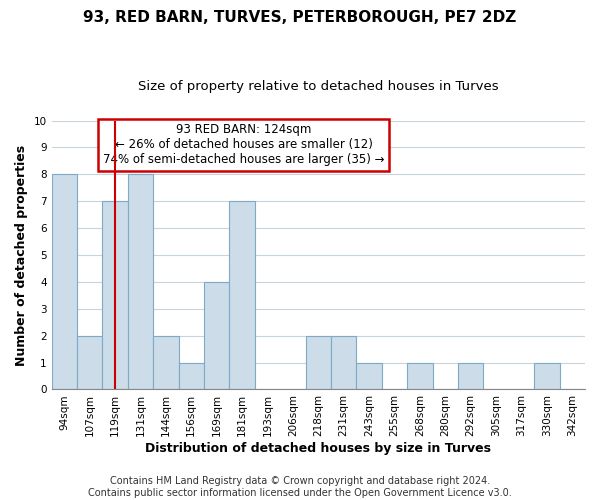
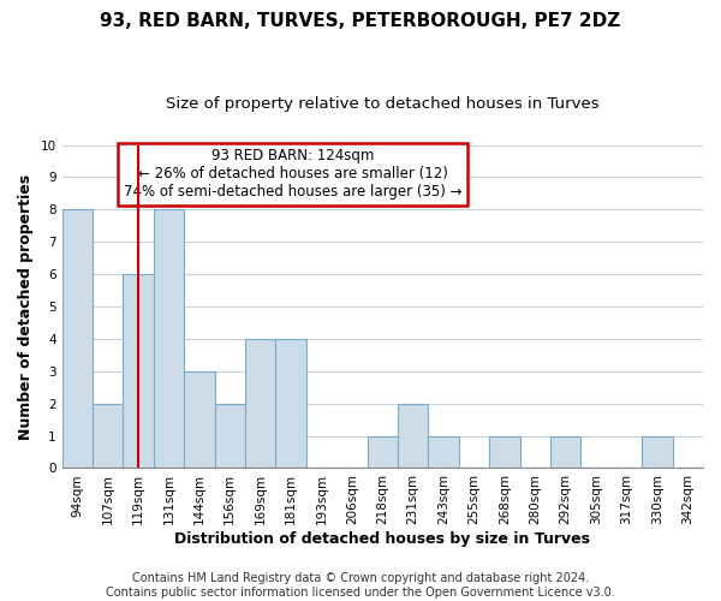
119sqm: 7 -> 6
144sqm: 2 -> 3
156sqm: 1 -> 2
181sqm: 7 -> 4
218sqm: 2 -> 1
